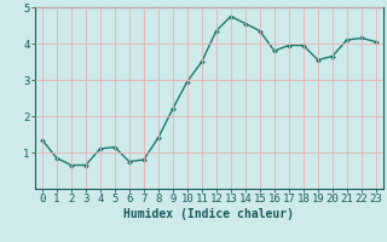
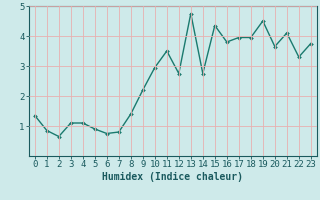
3: 0.65 -> 1.10
5: 1.15 -> 0.90
12: 4.35 -> 2.75
14: 4.55 -> 2.75
19: 3.55 -> 4.50
22: 4.15 -> 3.30
23: 4.05 -> 3.75
